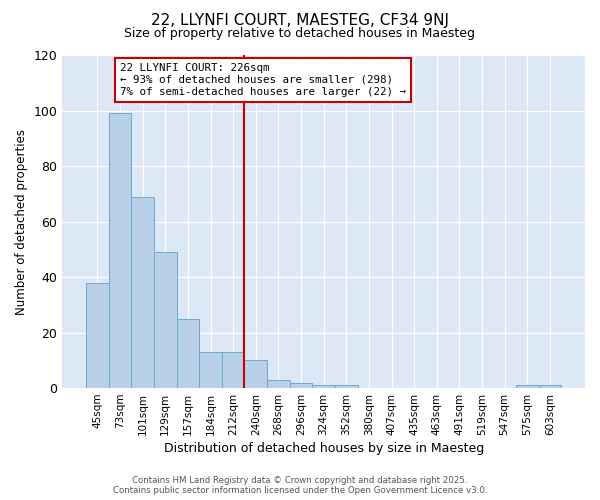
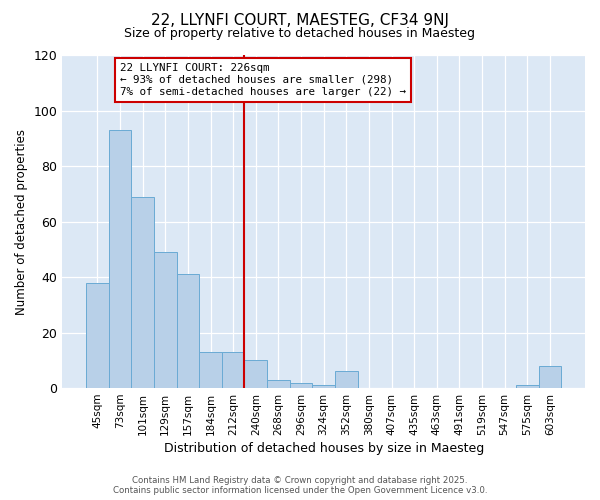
73sqm: 99 -> 93
157sqm: 25 -> 41
352sqm: 1 -> 6
603sqm: 1 -> 8
